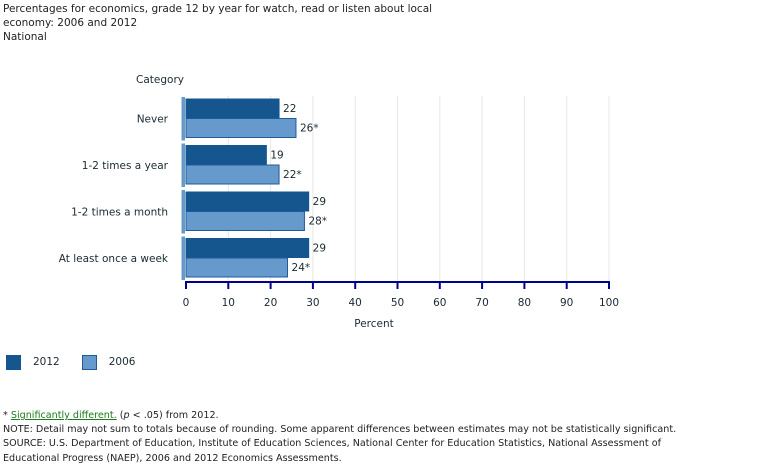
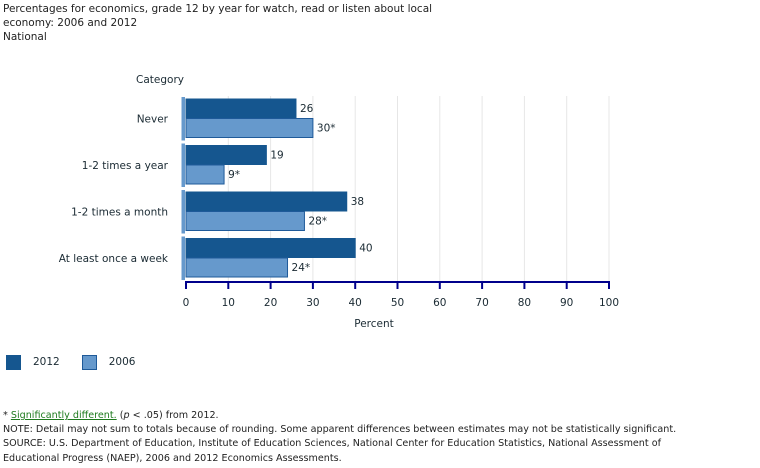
2012/Never: 22 -> 26
2006/Never: 26 -> 30
2006/1-2 times a year: 22 -> 9
2012/1-2 times a month: 29 -> 38
2012/At least once a week: 29 -> 40
